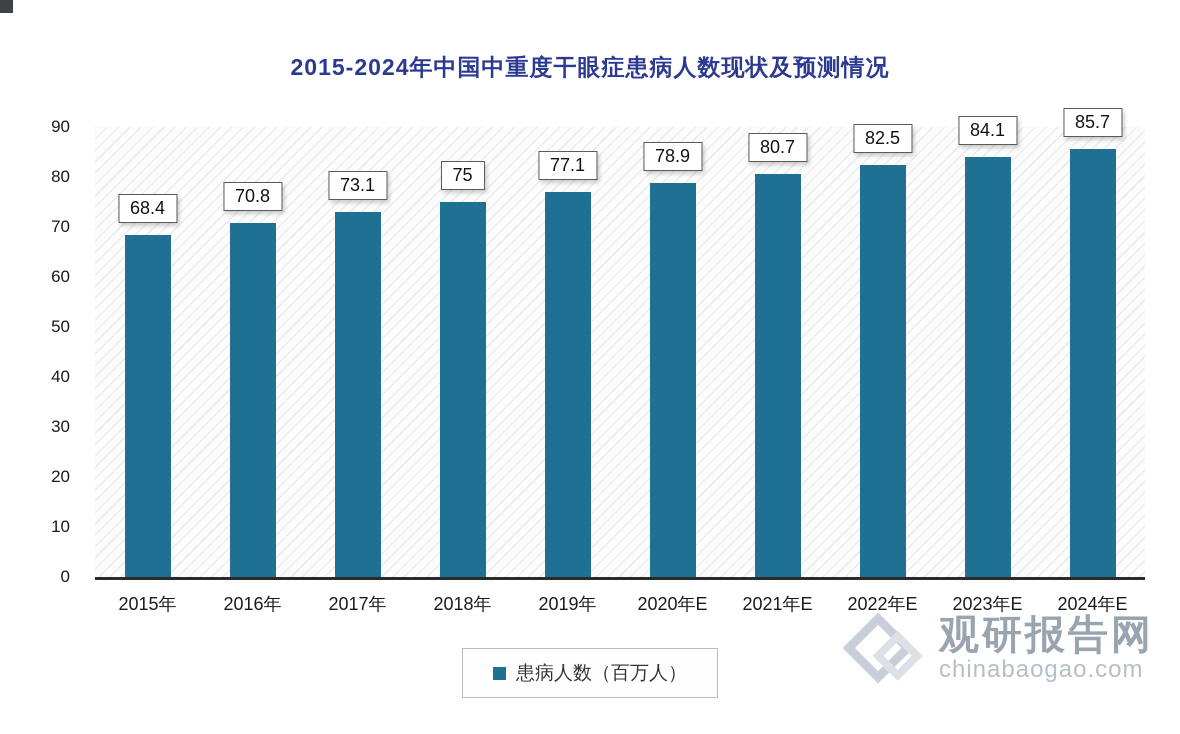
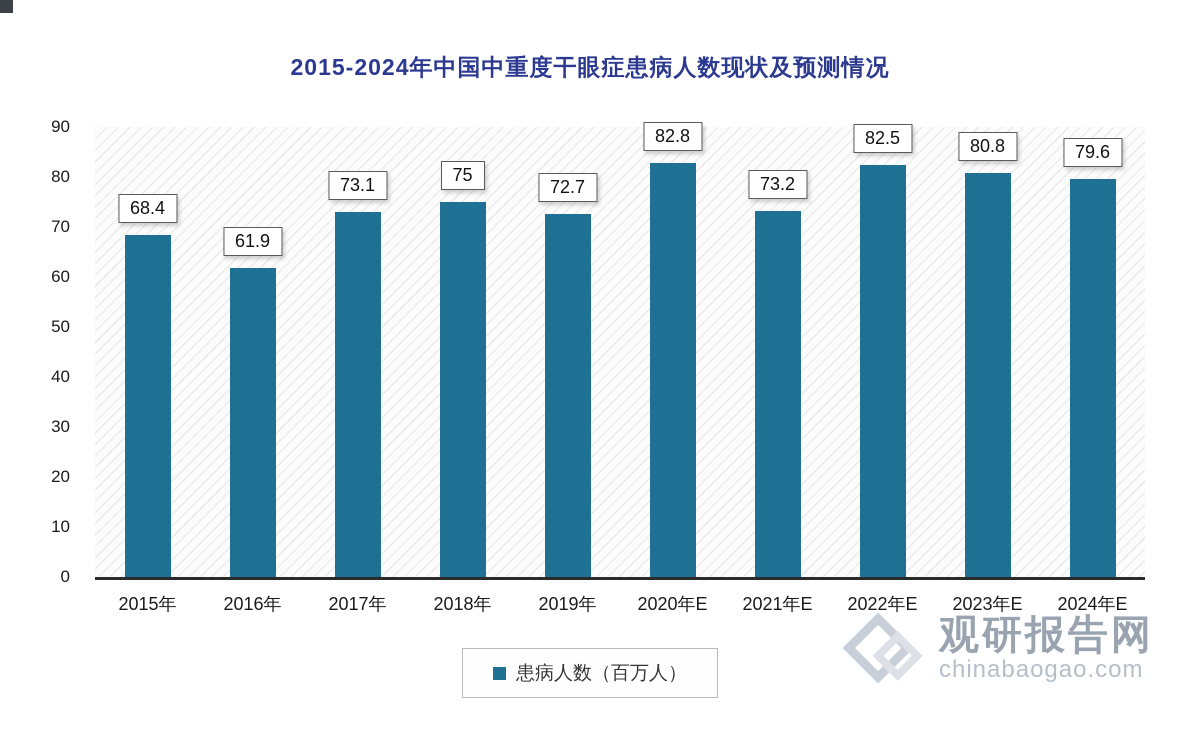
2016年: 70.8 -> 61.9
2019年: 77.1 -> 72.7
2020年E: 78.9 -> 82.8
2021年E: 80.7 -> 73.2
2023年E: 84.1 -> 80.8
2024年E: 85.7 -> 79.6
